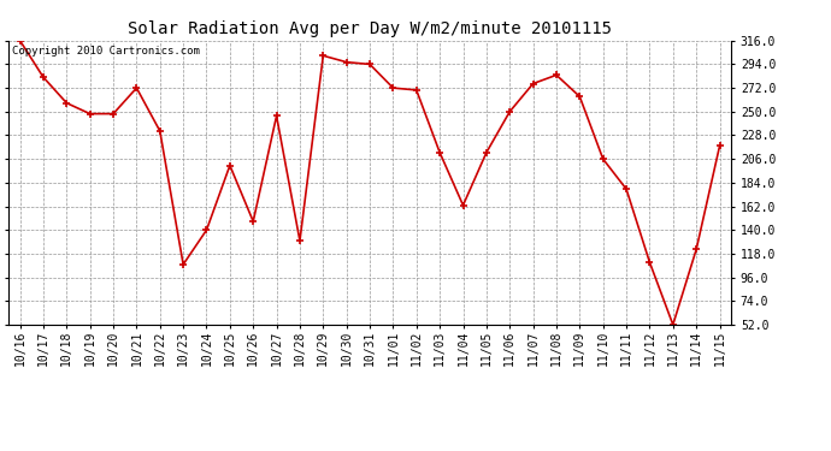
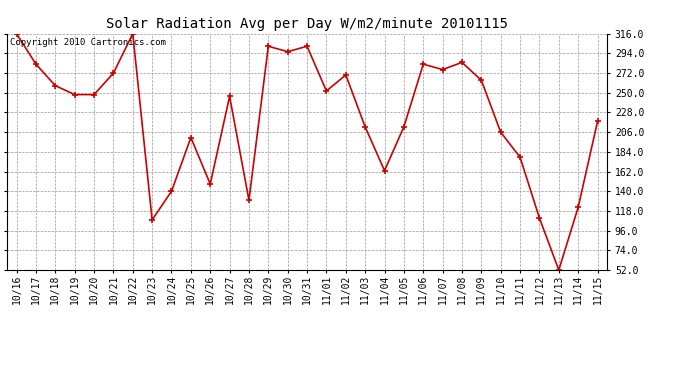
10/22: 232 -> 316
10/31: 294 -> 302
11/01: 272 -> 252
11/06: 250 -> 282
